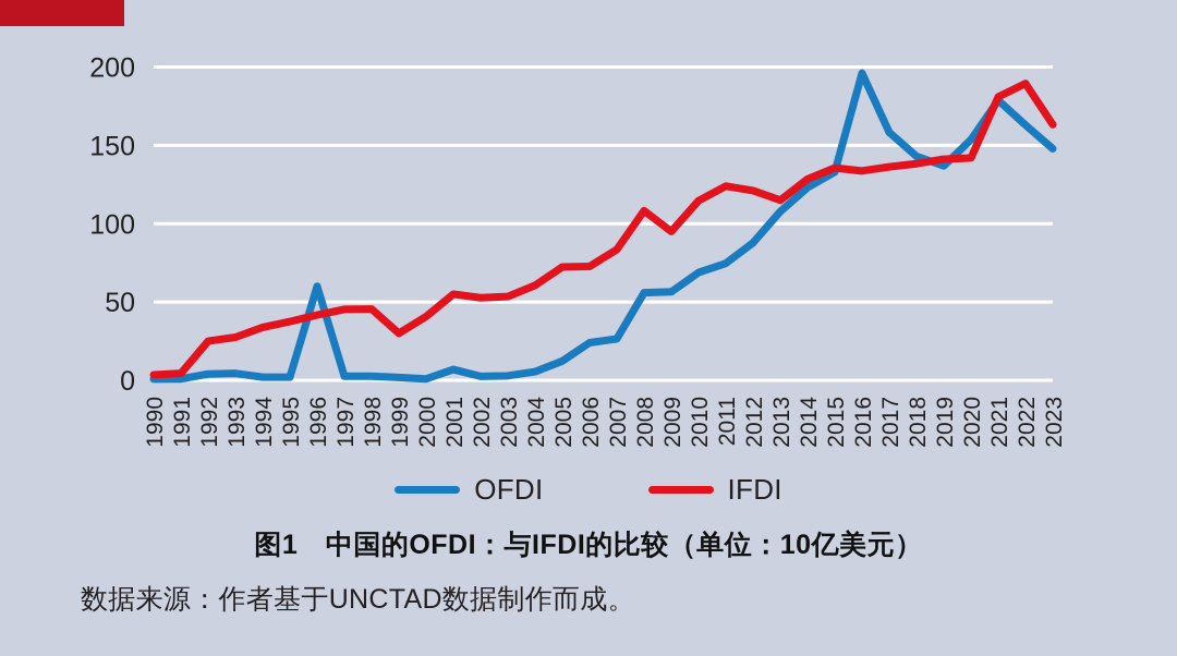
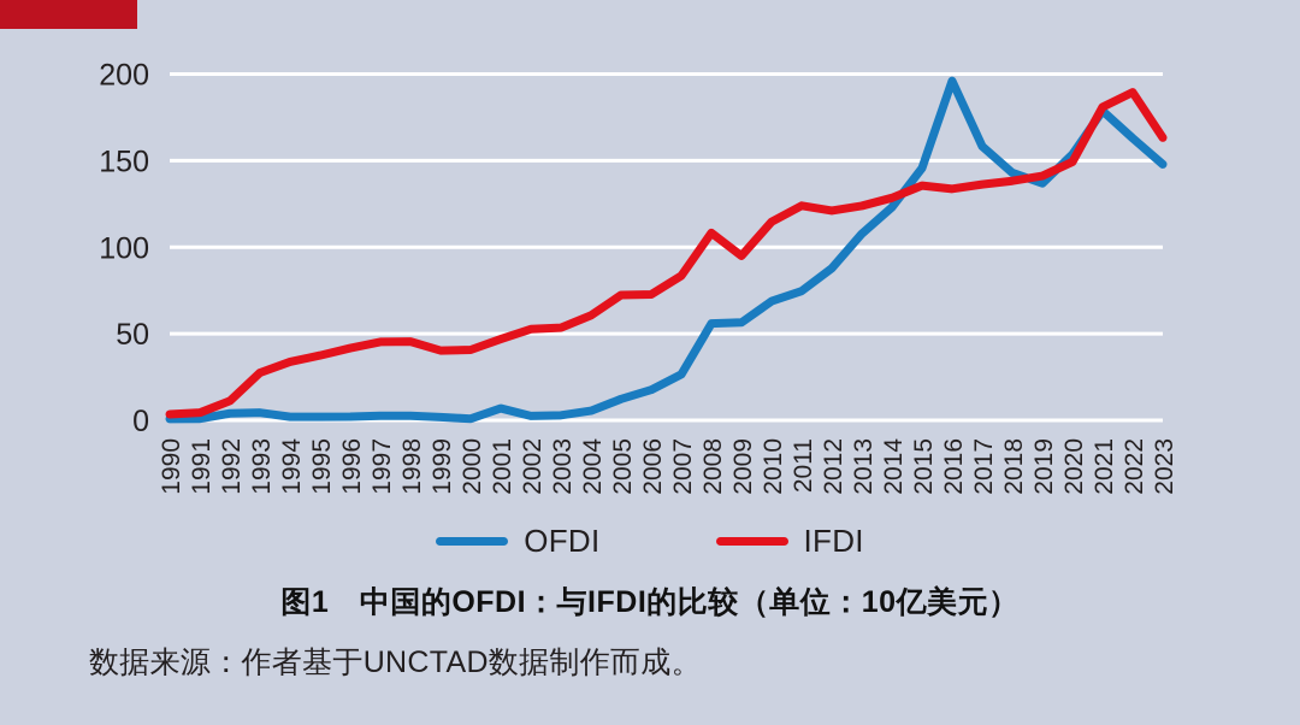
IFDI/1992: 25 -> 11
OFDI/1996: 60 -> 2
IFDI/1999: 30 -> 40
IFDI/2001: 55 -> 47
OFDI/2006: 24 -> 18
IFDI/2013: 115 -> 124
OFDI/2015: 133 -> 146
IFDI/2020: 142 -> 149
